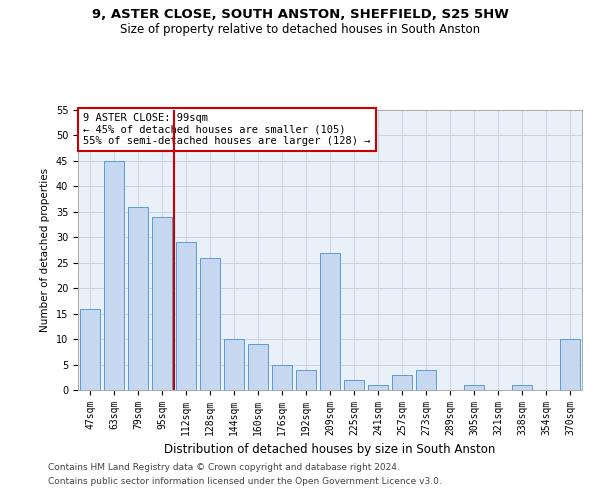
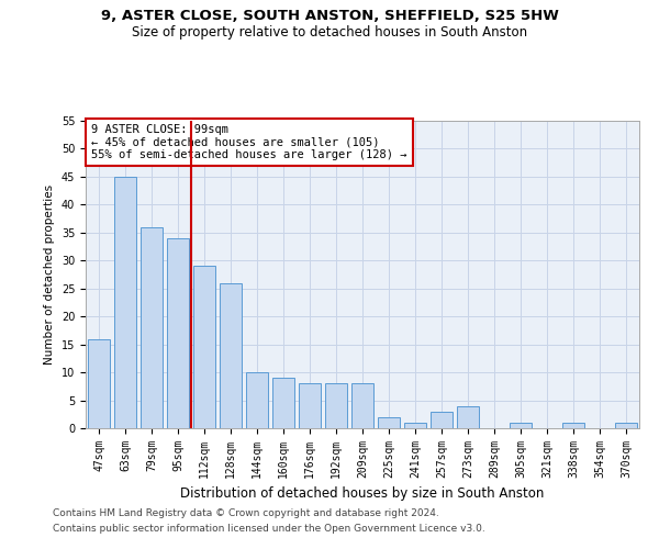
176sqm: 5 -> 8
192sqm: 4 -> 8
209sqm: 27 -> 8
370sqm: 10 -> 1
